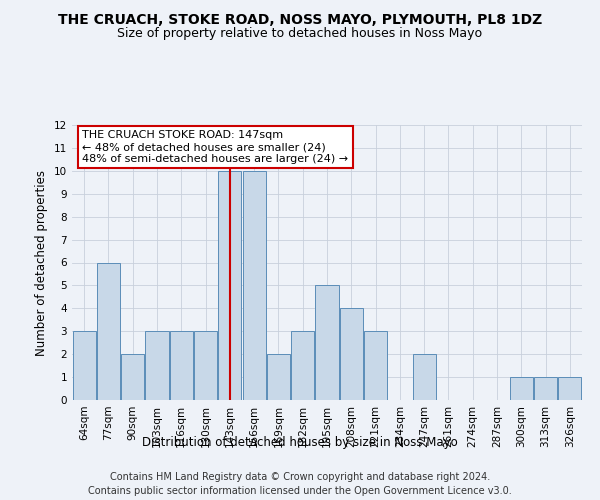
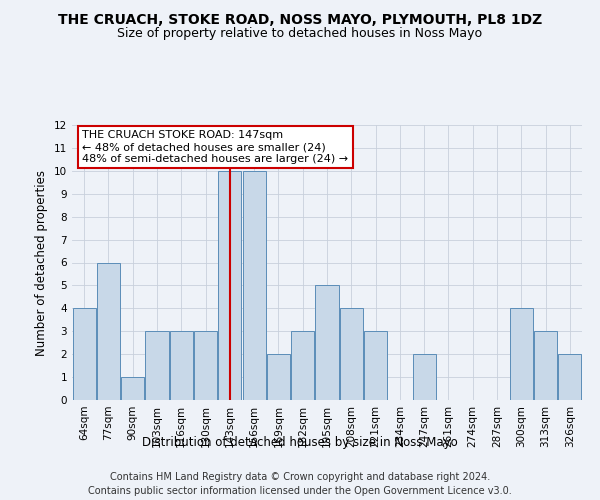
64sqm: 3 -> 4
90sqm: 2 -> 1
300sqm: 1 -> 4
313sqm: 1 -> 3
326sqm: 1 -> 2
